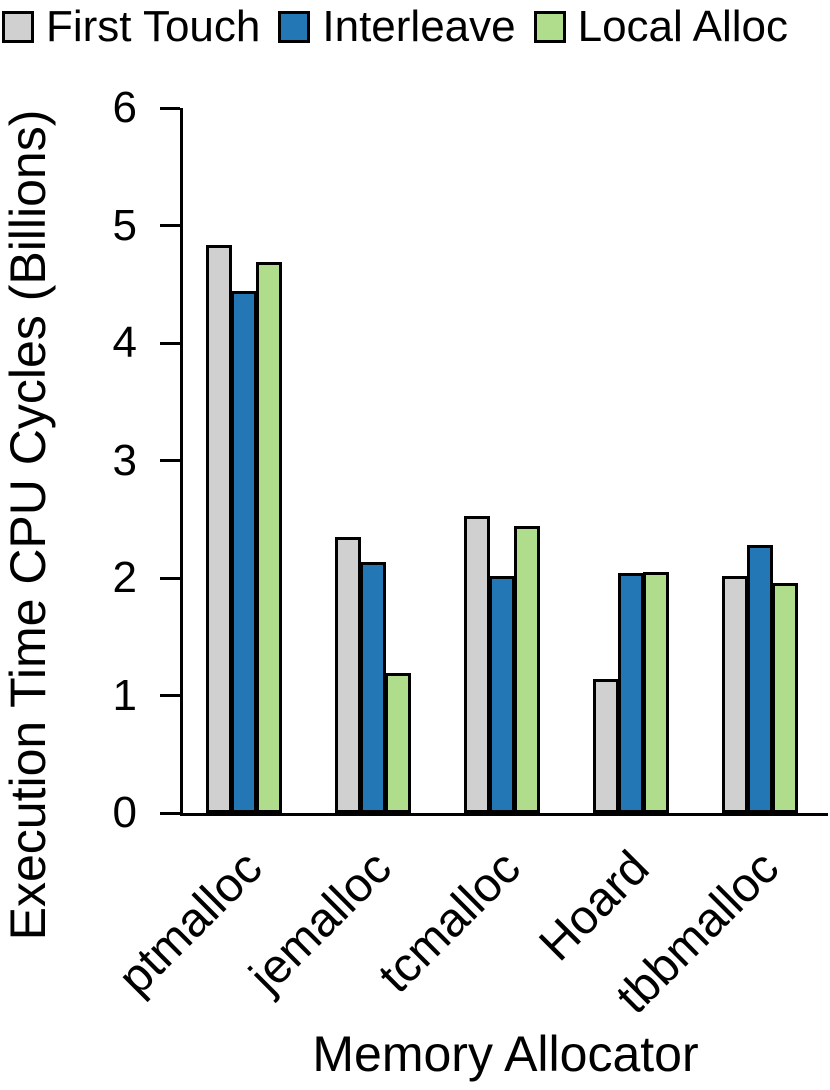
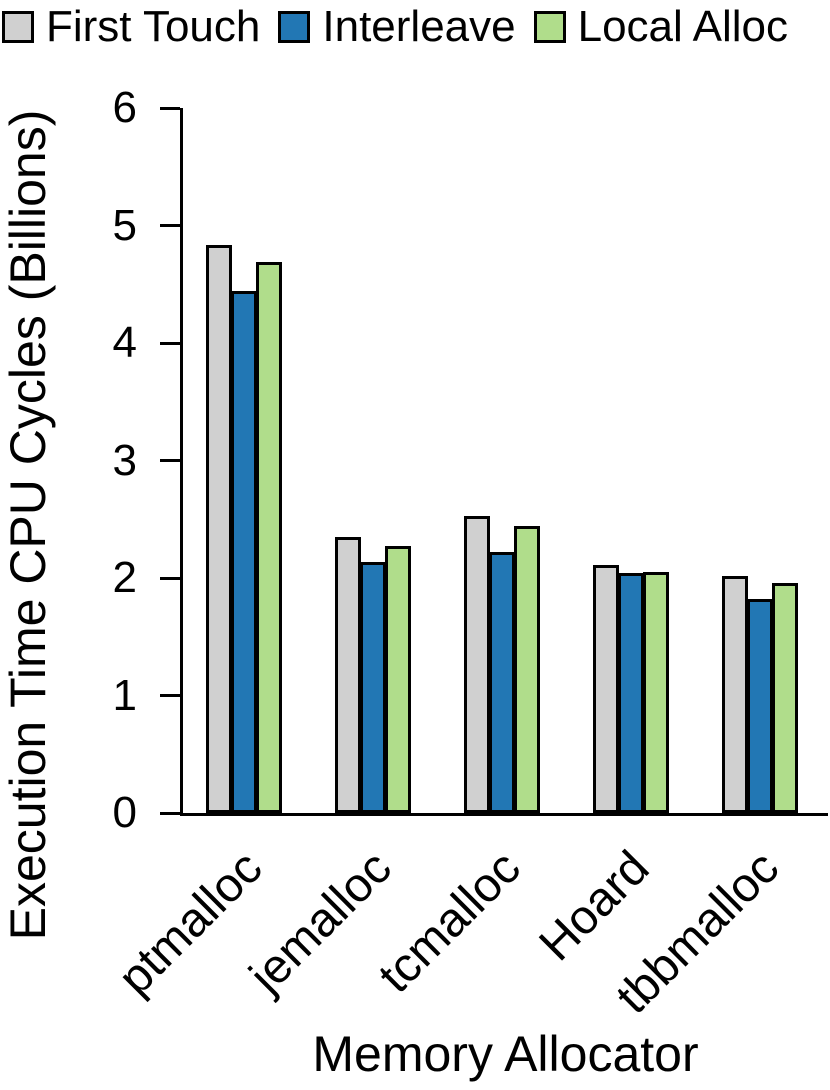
Local Alloc/jemalloc: 1.19 -> 2.27
Interleave/tcmalloc: 2.02 -> 2.22
First Touch/Hoard: 1.14 -> 2.11
Interleave/tbbmalloc: 2.28 -> 1.82
